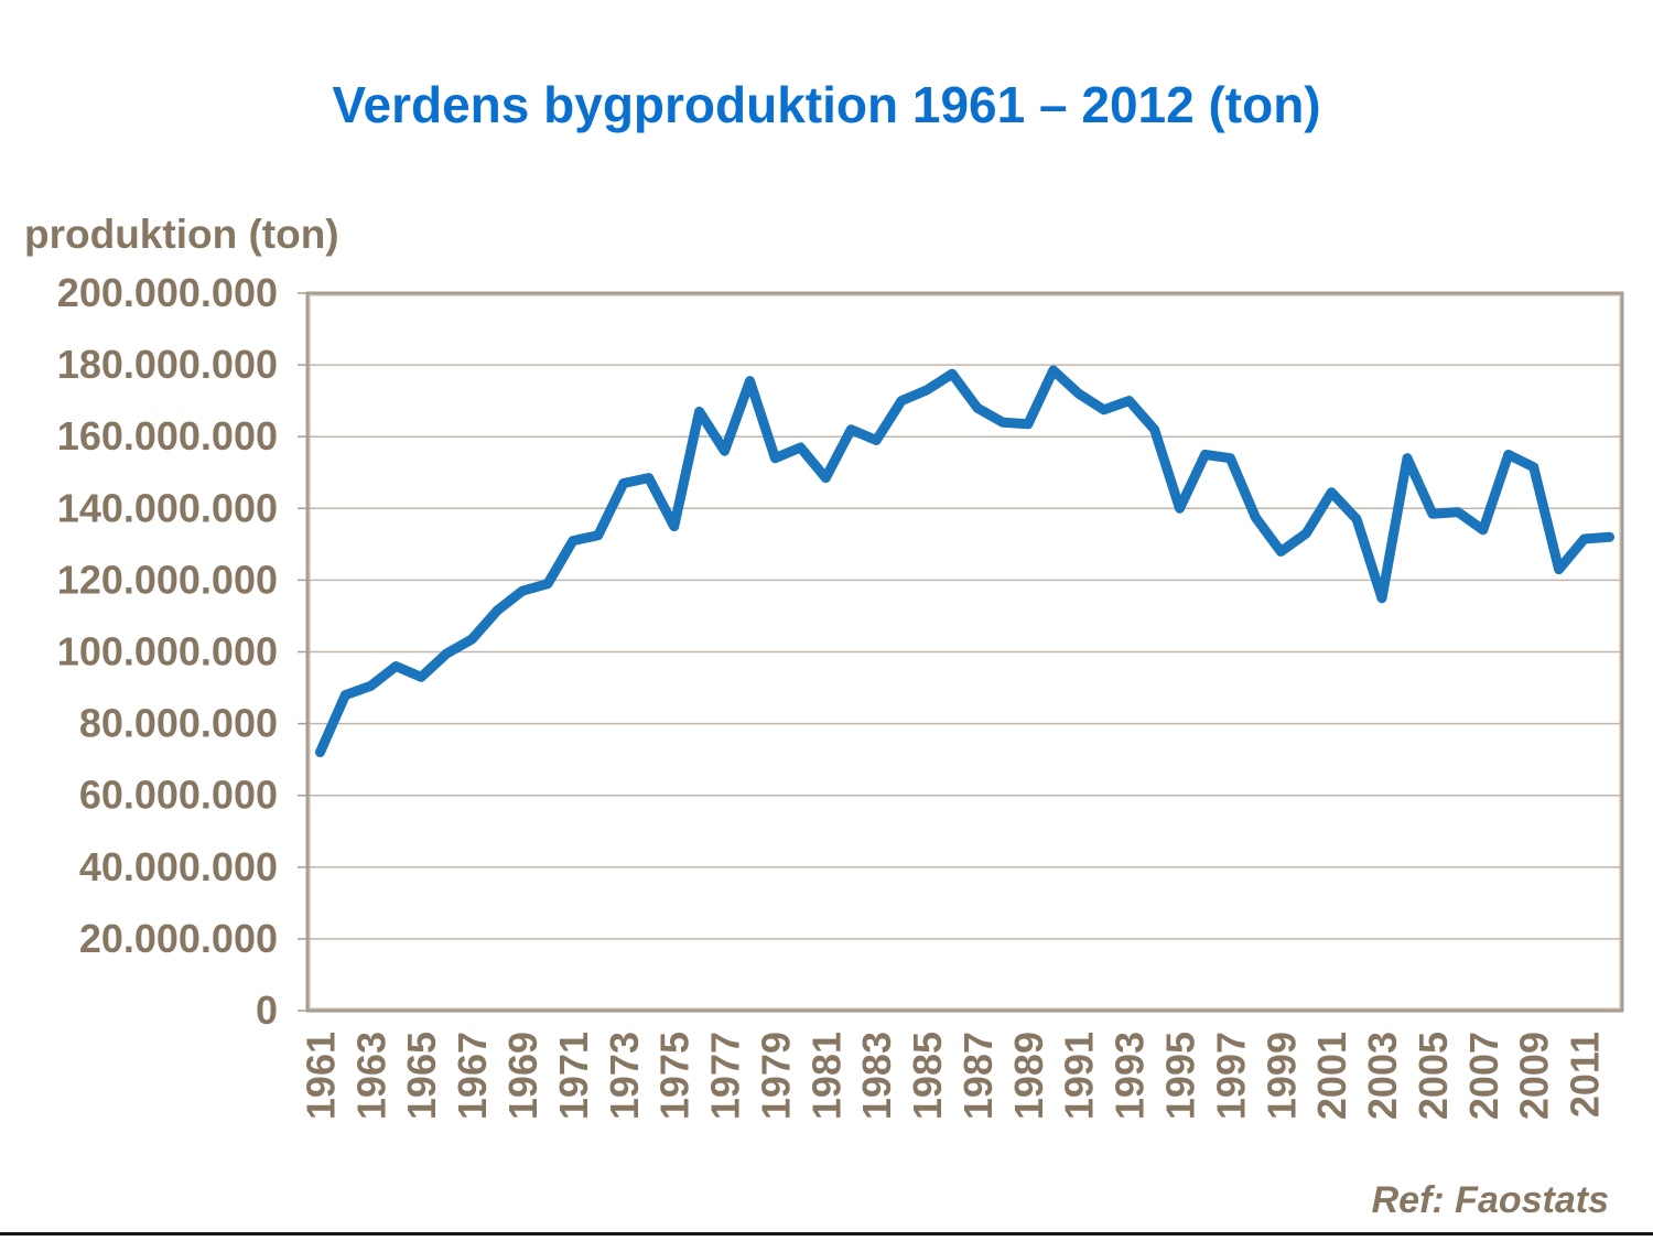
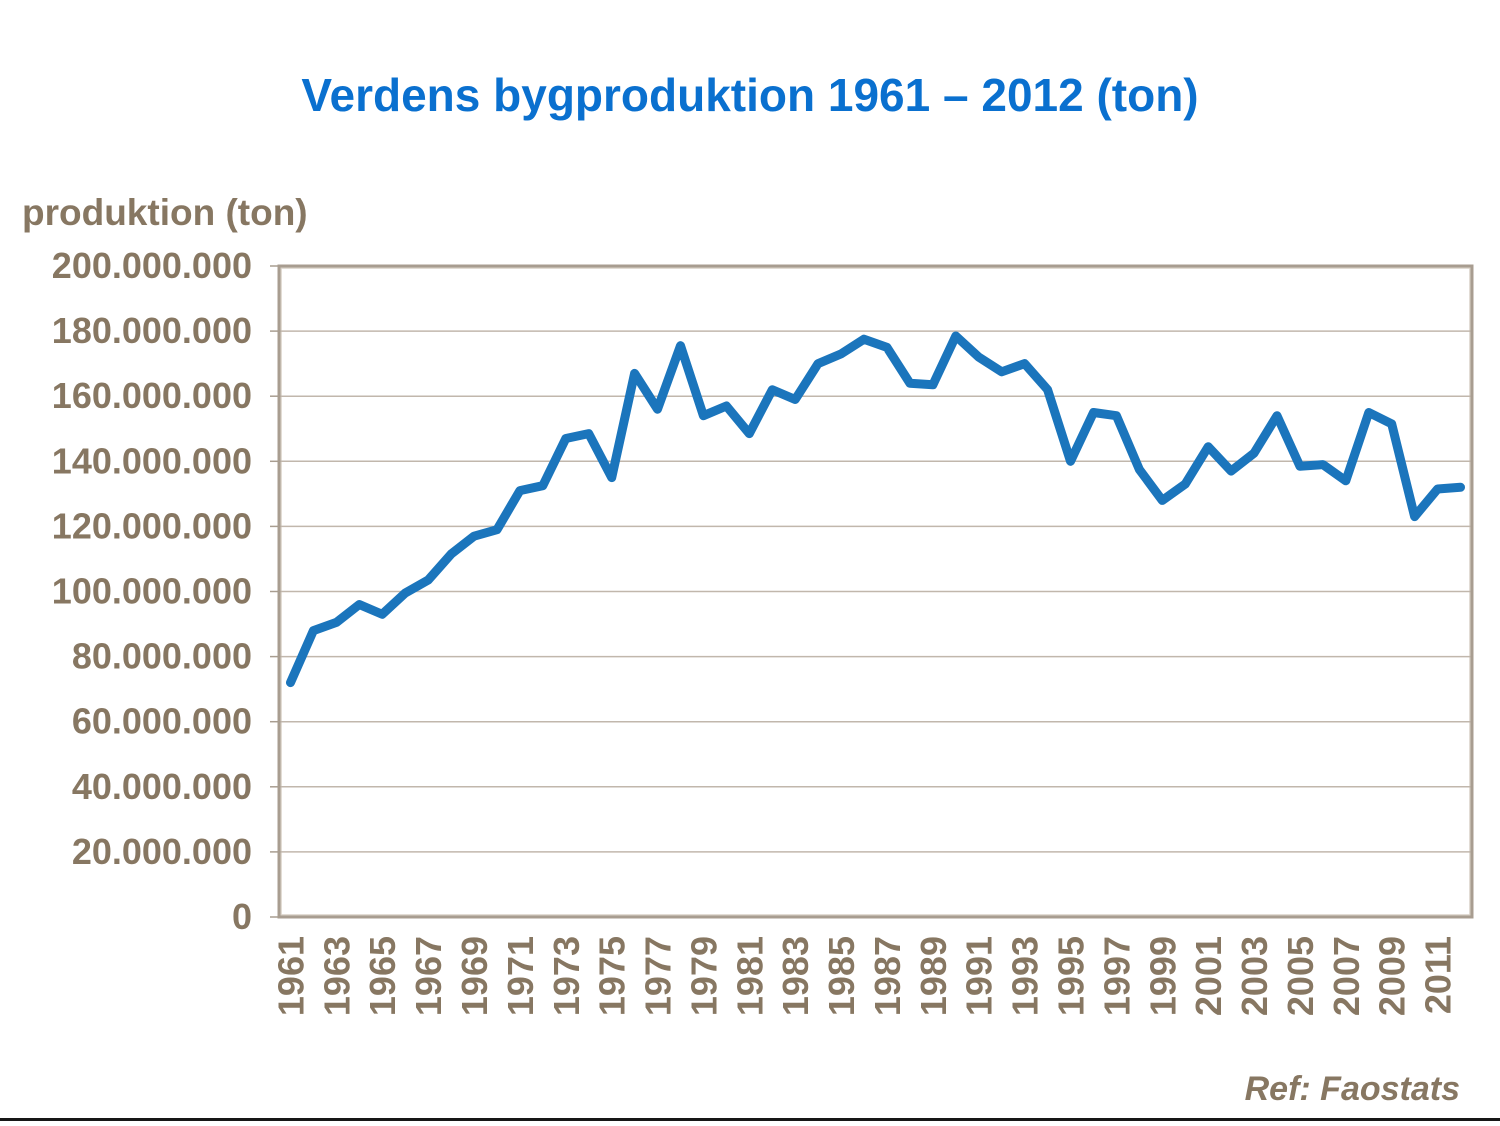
1987: 168000000 -> 175000000
2003: 115000000 -> 142000000
